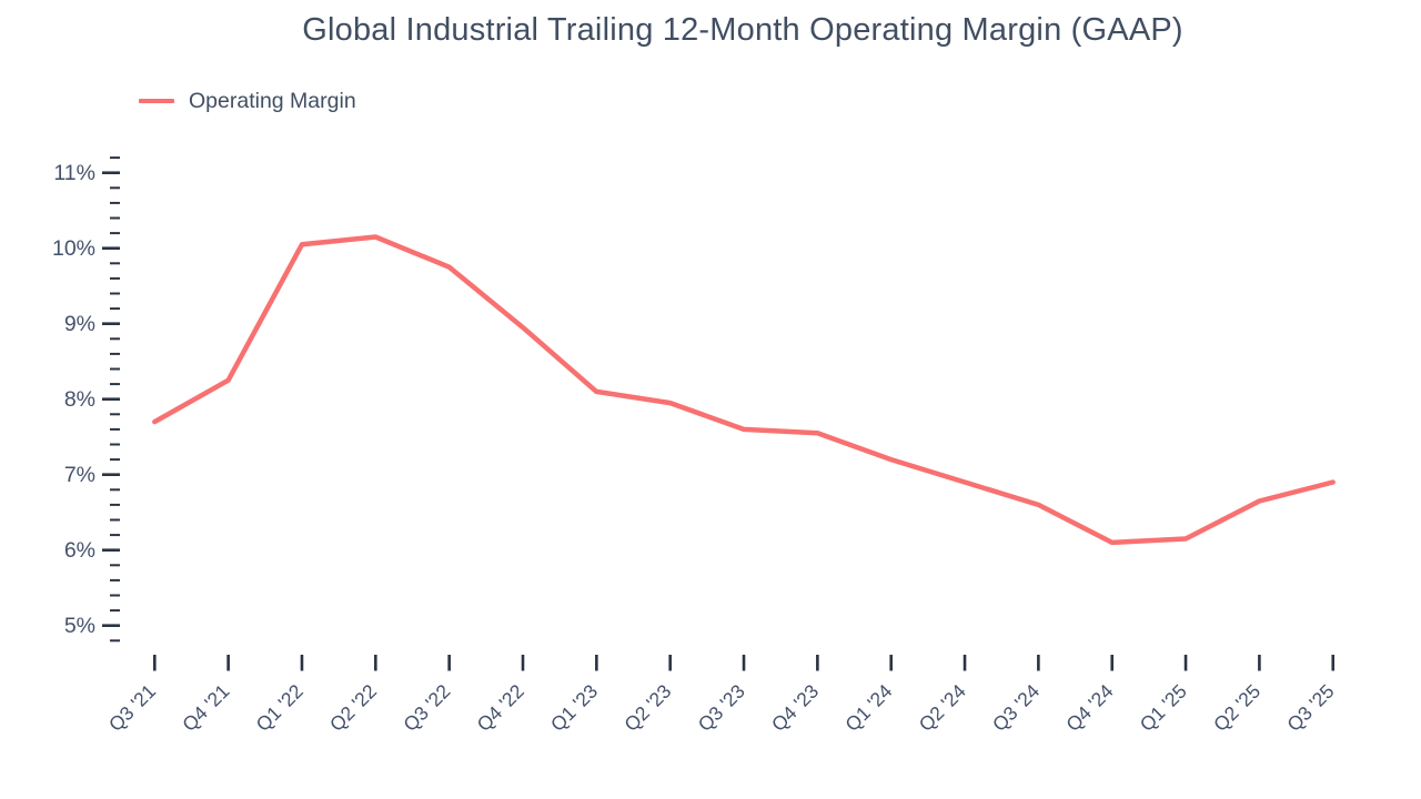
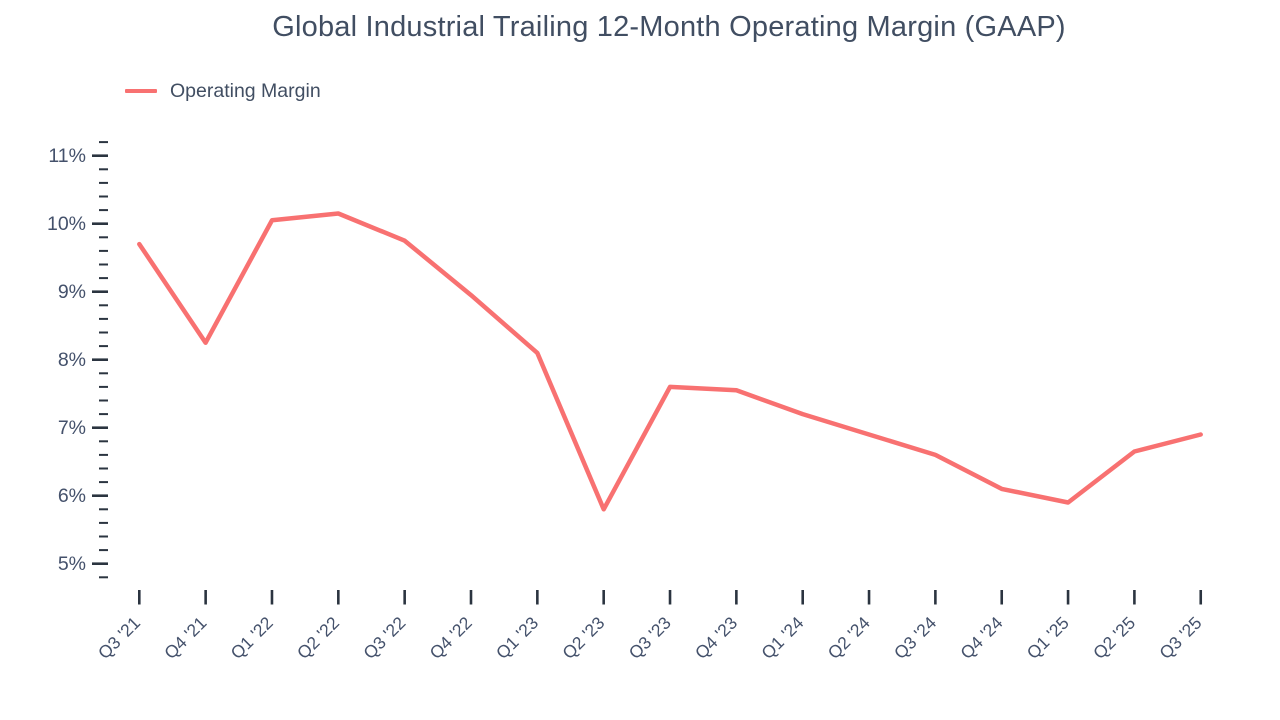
Q3 '21: 7.7% -> 9.7%
Q2 '23: 8.0% -> 5.8%
Q1 '25: 6.2% -> 5.9%
